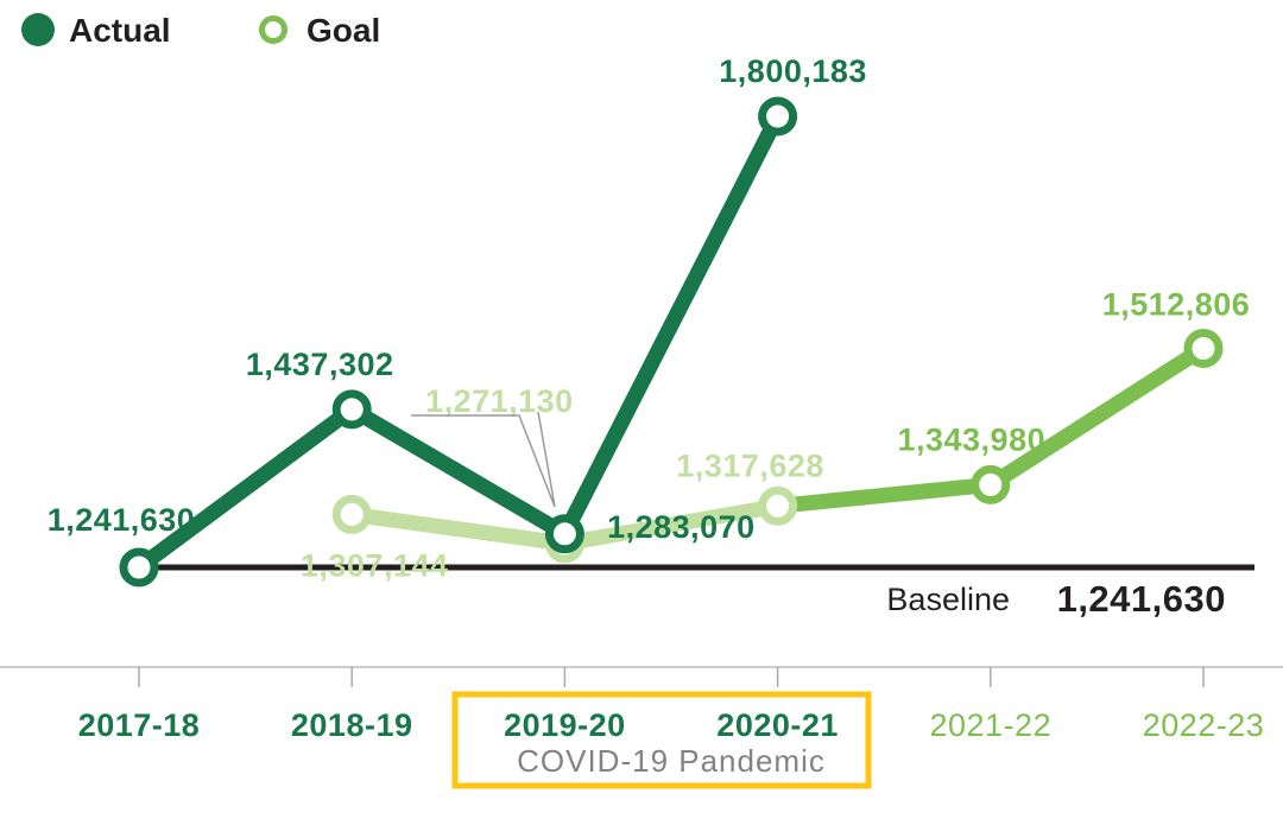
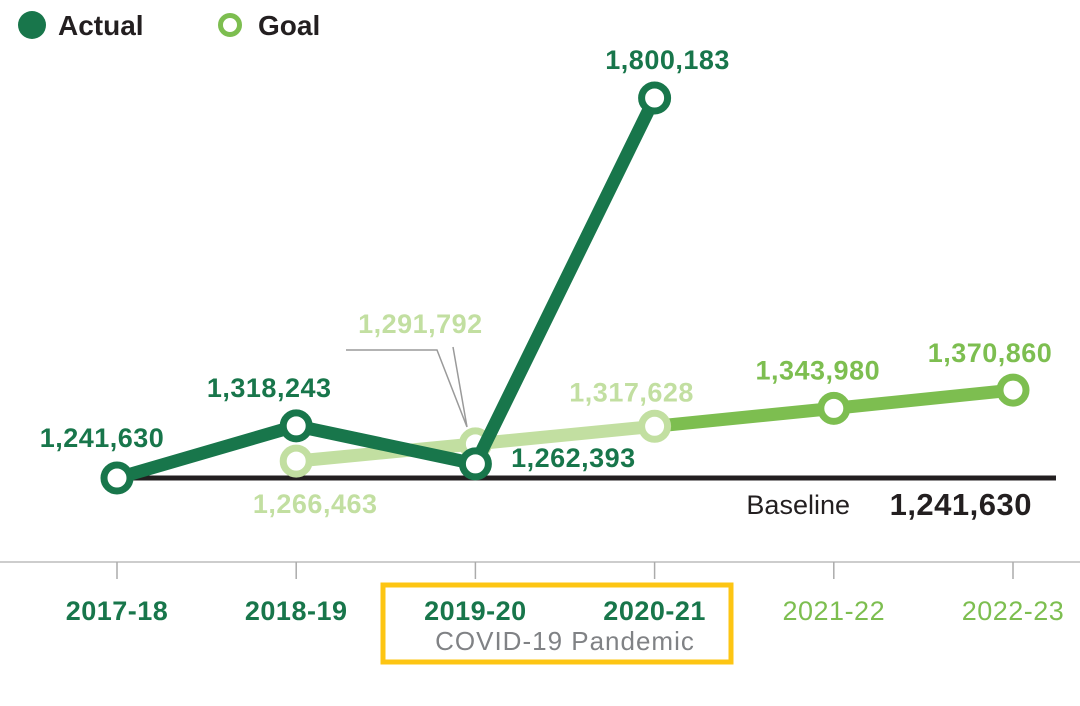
Actual/2018-19: 1,437,302 -> 1,318,243
Goal/2018-19: 1,307,144 -> 1,266,463
Actual/2019-20: 1,283,070 -> 1,262,393
Goal/2019-20: 1,271,130 -> 1,291,792
Goal/2022-23: 1,512,806 -> 1,370,860
